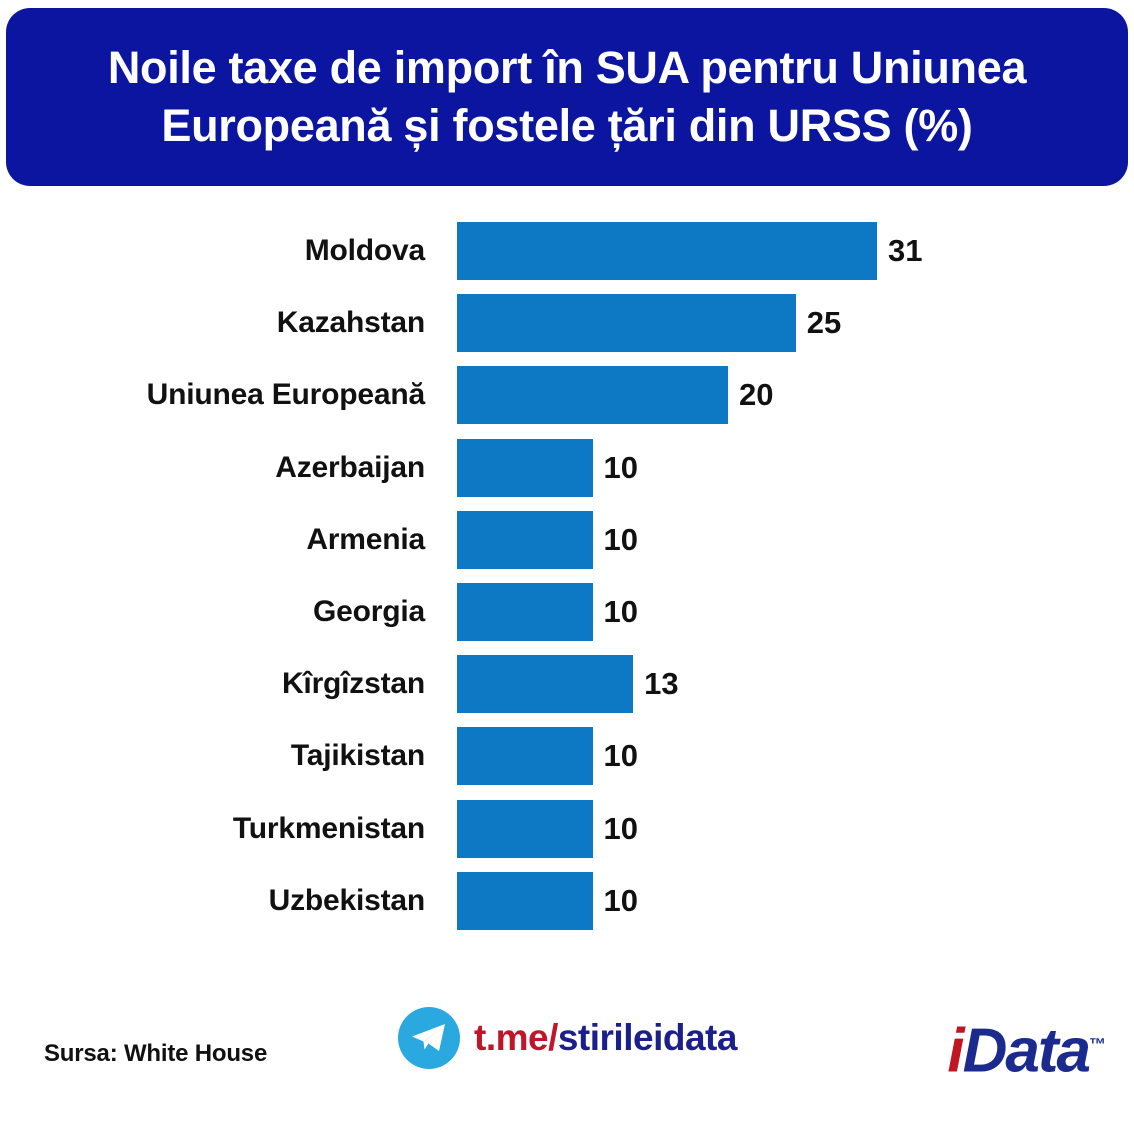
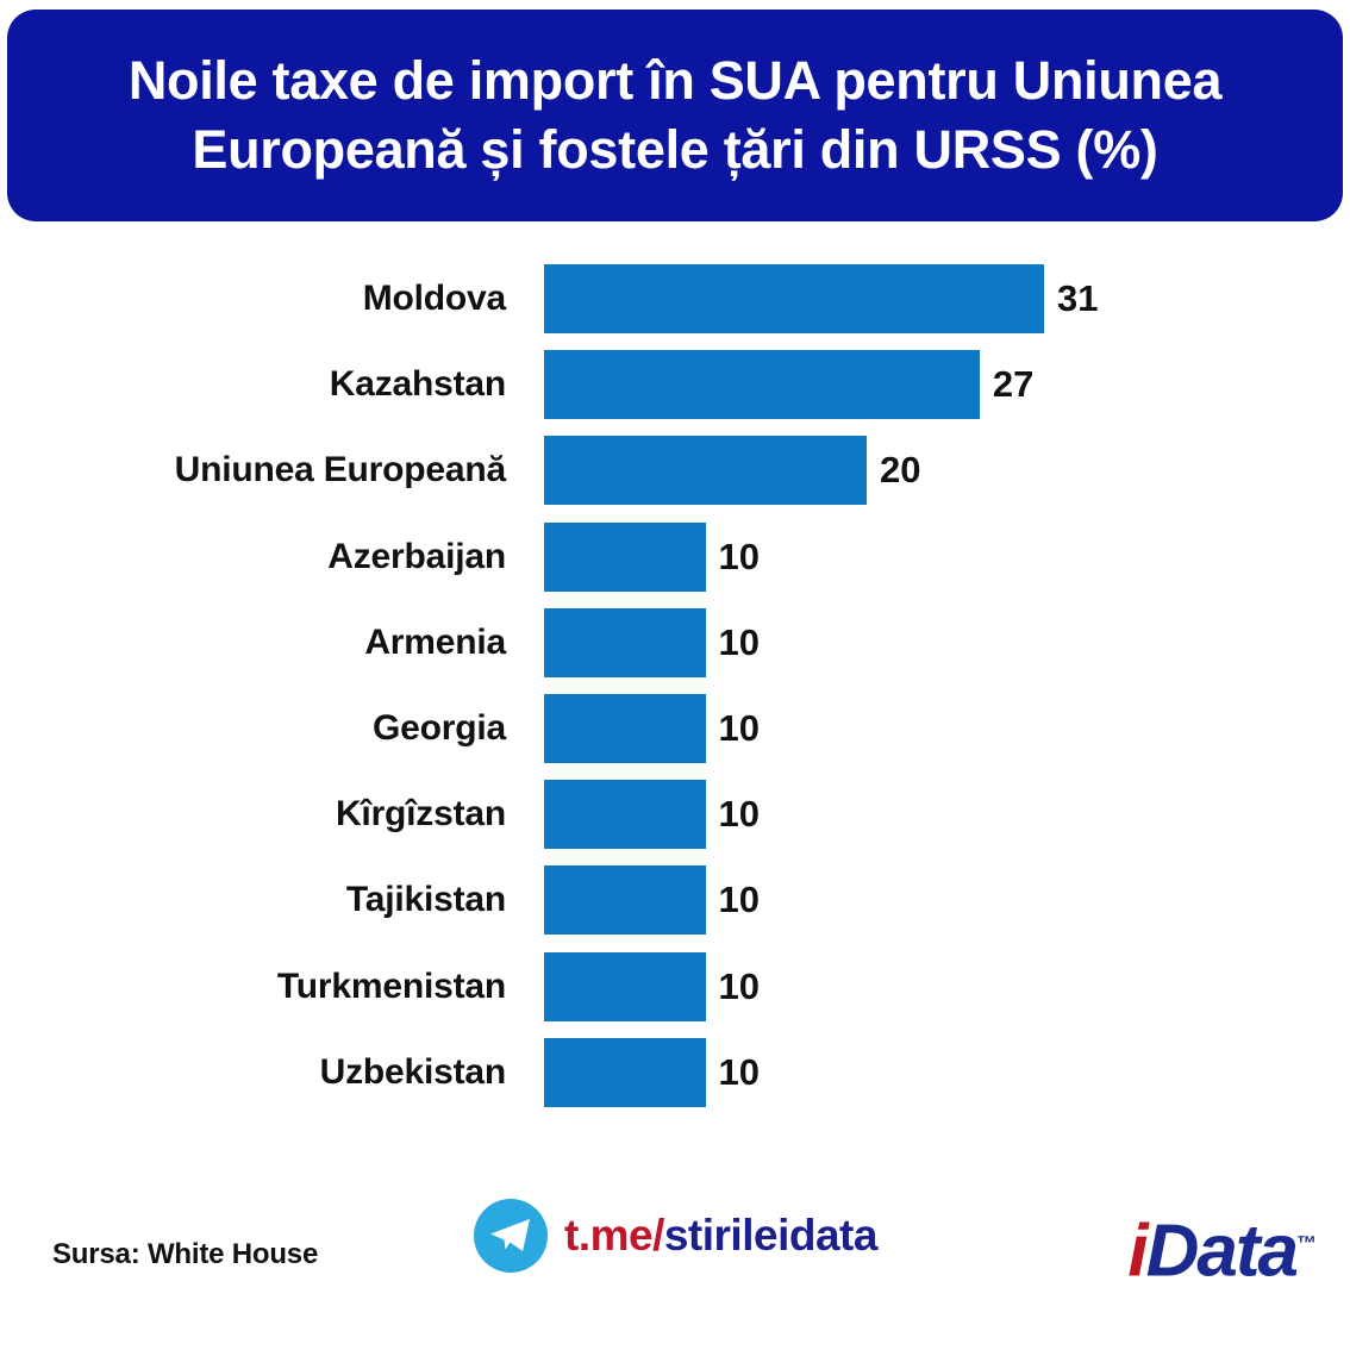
Kazahstan: 25 -> 27
Kîrgîzstan: 13 -> 10
